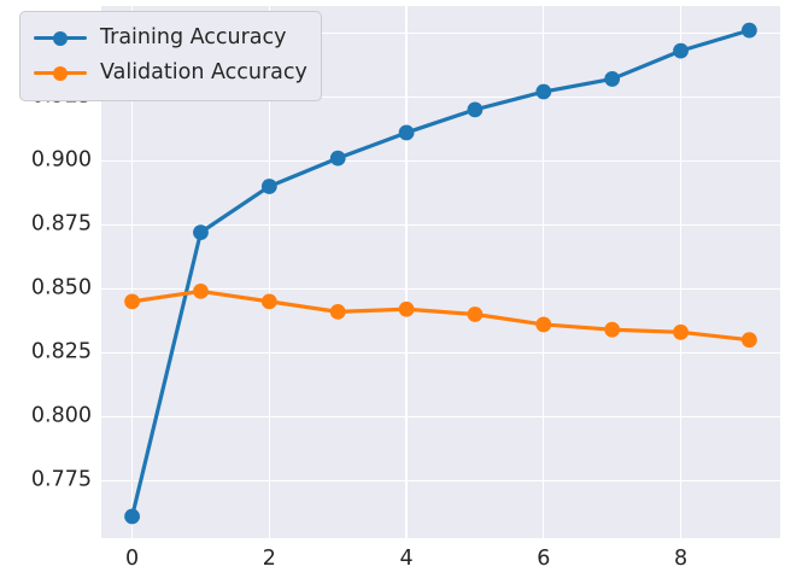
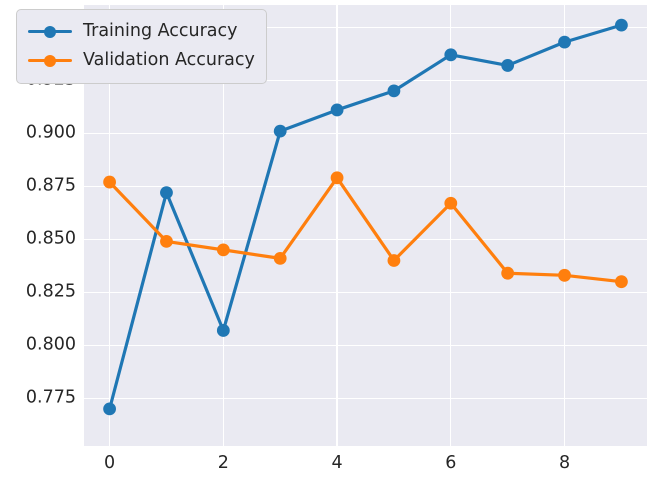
Training Accuracy/0: 0.761 -> 0.770
Validation Accuracy/0: 0.845 -> 0.877
Training Accuracy/2: 0.890 -> 0.807
Validation Accuracy/4: 0.842 -> 0.879
Training Accuracy/6: 0.927 -> 0.937
Validation Accuracy/6: 0.836 -> 0.867
